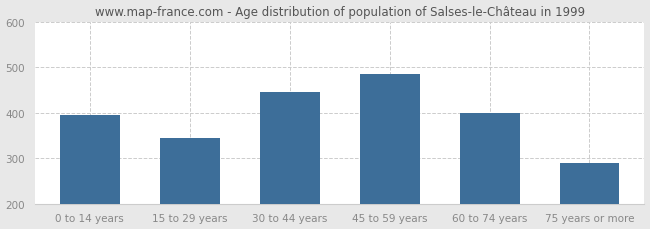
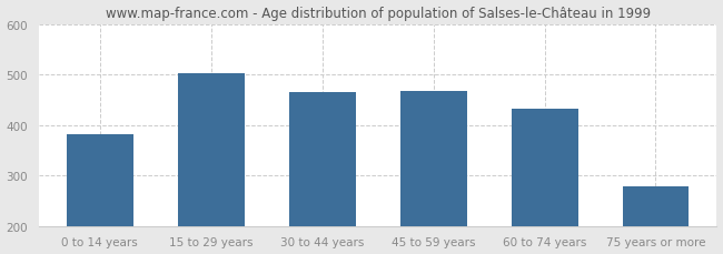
0 to 14 years: 395 -> 382
15 to 29 years: 345 -> 502
30 to 44 years: 445 -> 466
45 to 59 years: 485 -> 468
60 to 74 years: 400 -> 432
75 years or more: 290 -> 278
